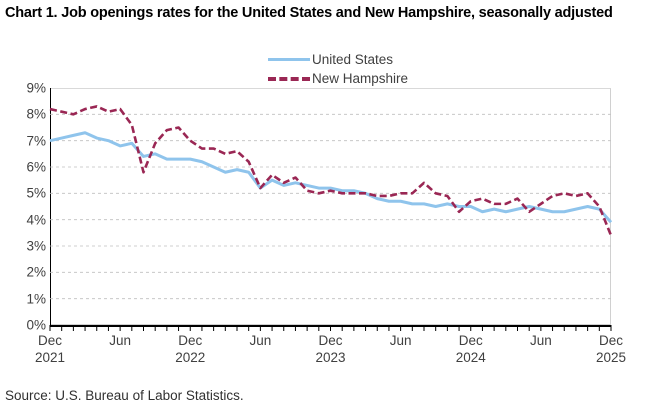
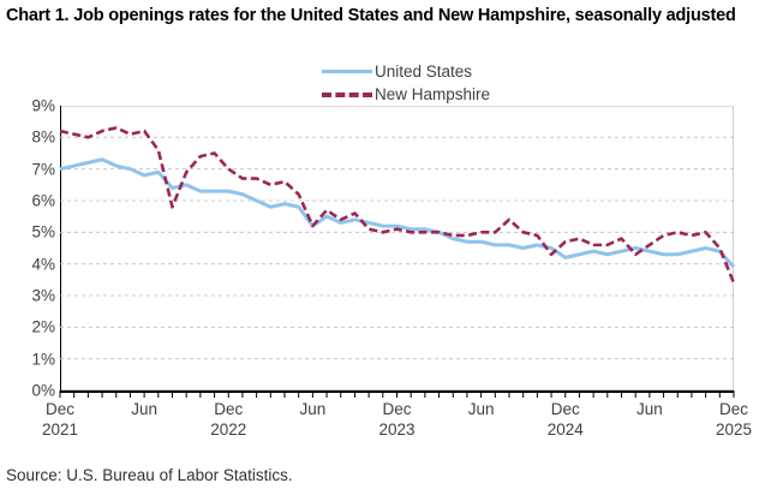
United States/Dec 2024: 4.5% -> 4.2%
